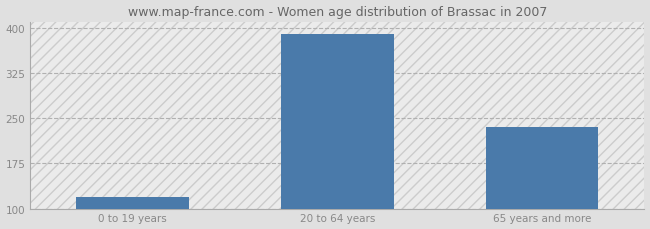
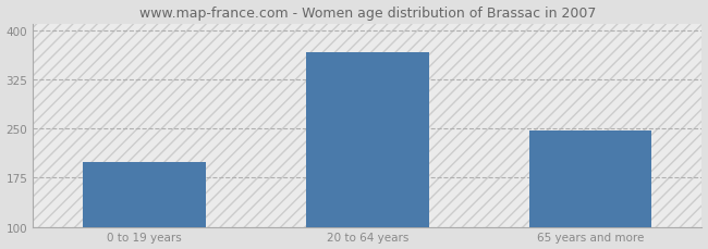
0 to 19 years: 120 -> 198
20 to 64 years: 390 -> 366
65 years and more: 235 -> 246
